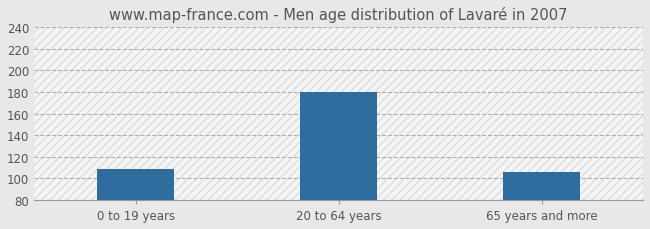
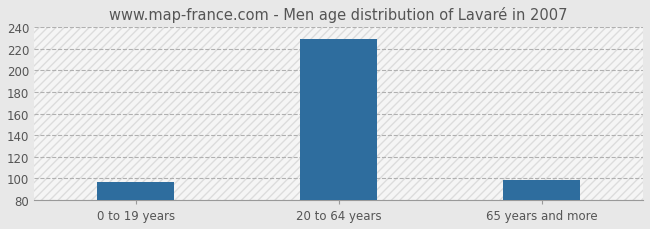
0 to 19 years: 109 -> 97
20 to 64 years: 180 -> 229
65 years and more: 106 -> 99
